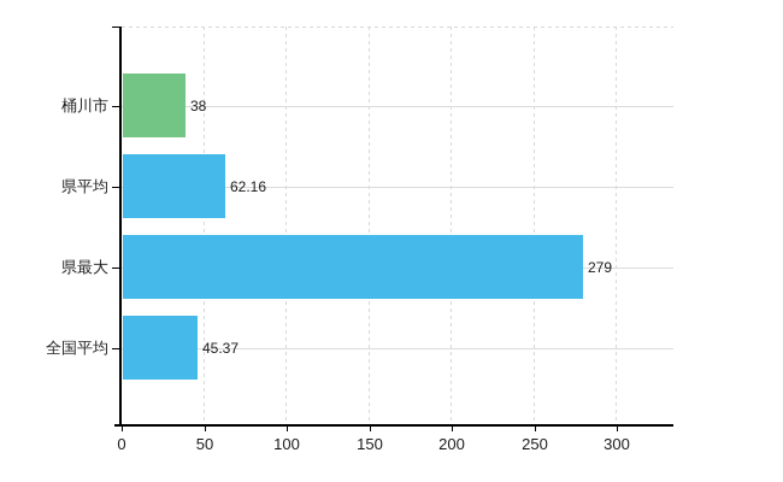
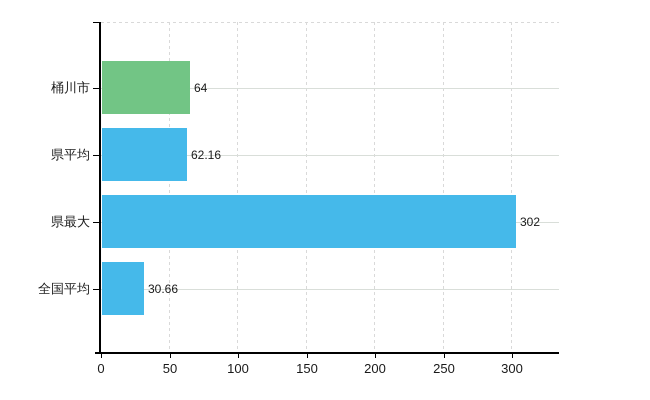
桶川市: 38 -> 64
県最大: 279 -> 302
全国平均: 45.37 -> 30.66
